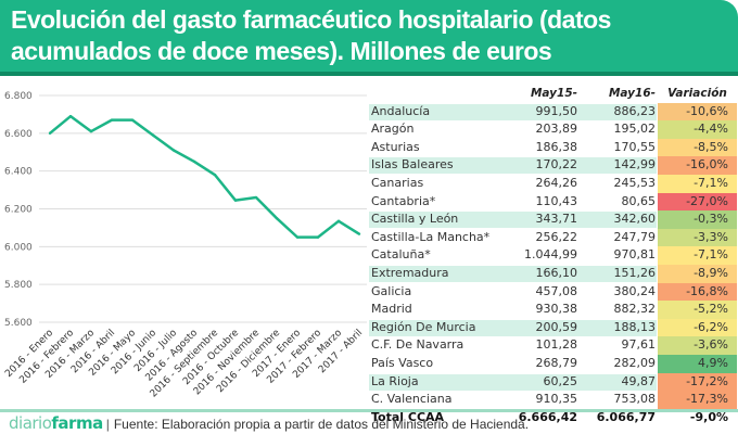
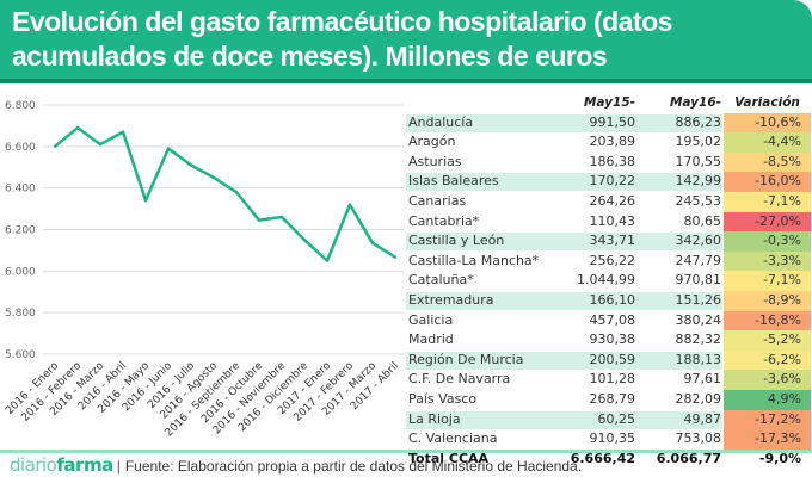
2016 - Mayo: 6670 -> 6340
2017 - Febrero: 6050 -> 6320
